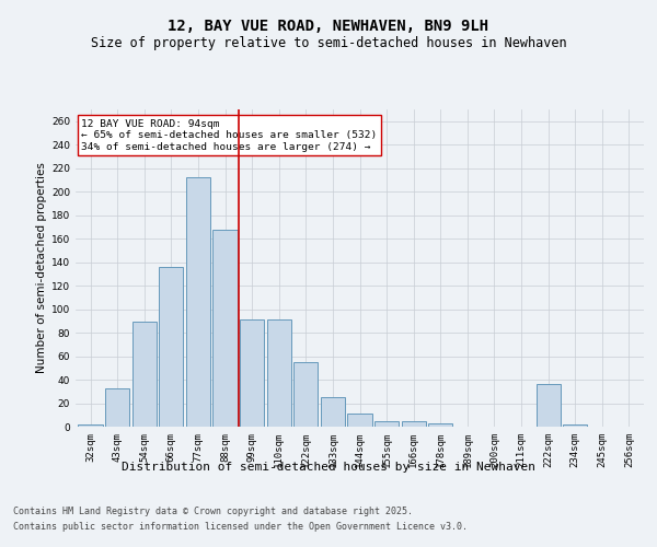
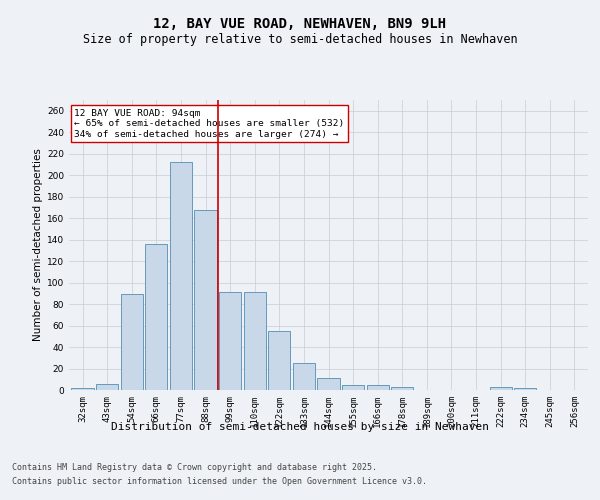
43sqm: 33 -> 6
222sqm: 36 -> 3
